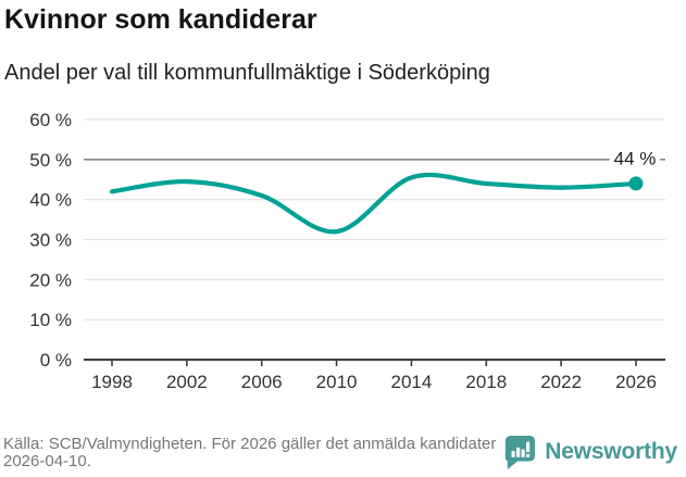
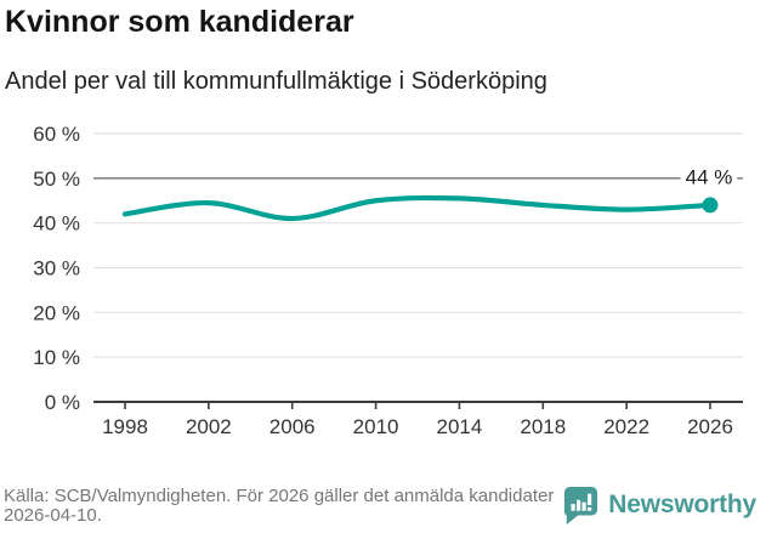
2010: 32% -> 45%
